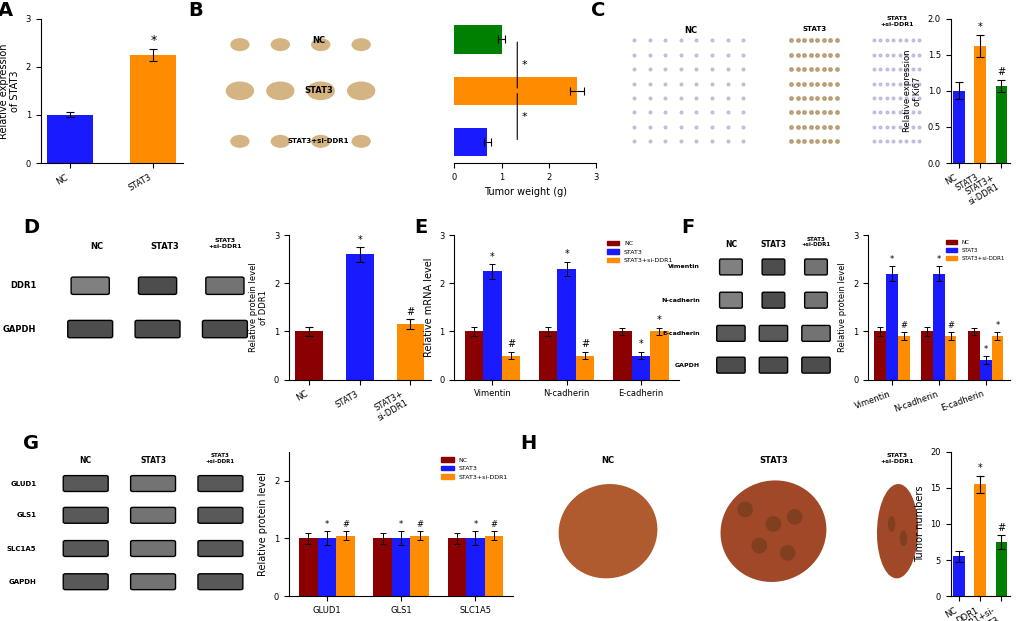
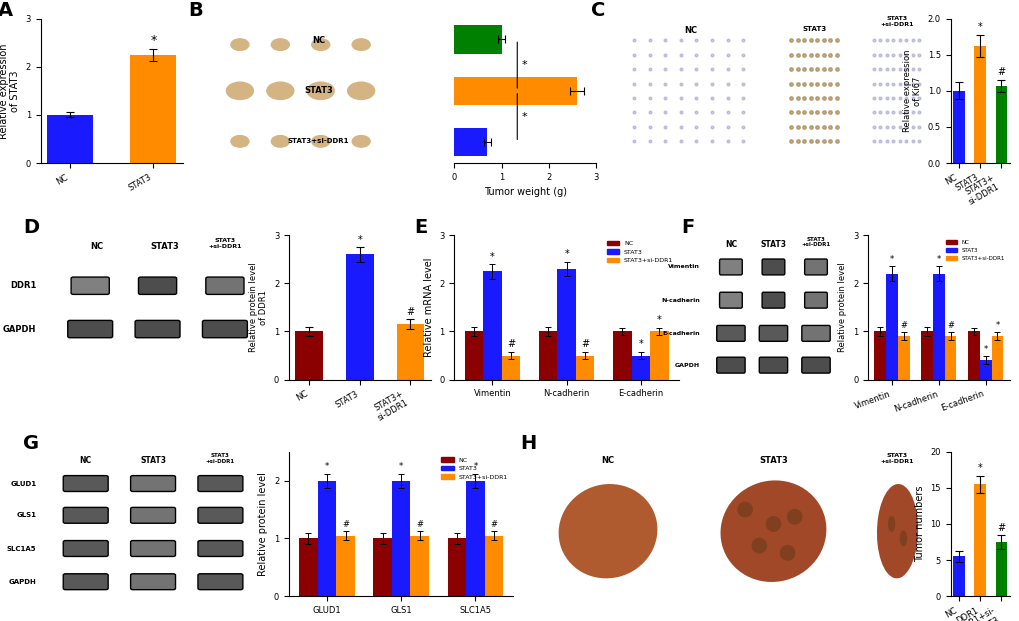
STAT3/GLUD1: 1 -> 2
STAT3/GLS1: 1 -> 2
STAT3/SLC1A5: 1 -> 2
